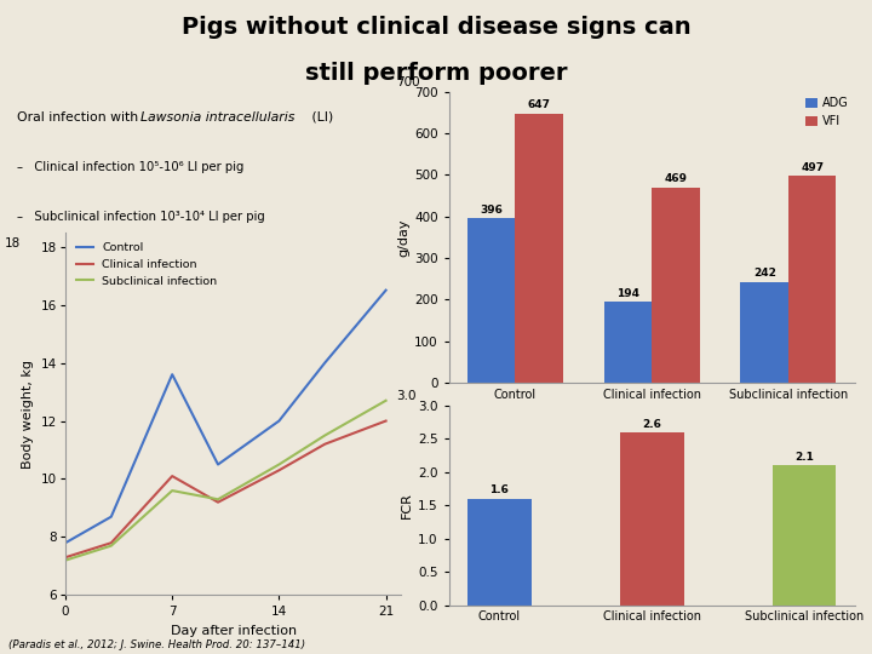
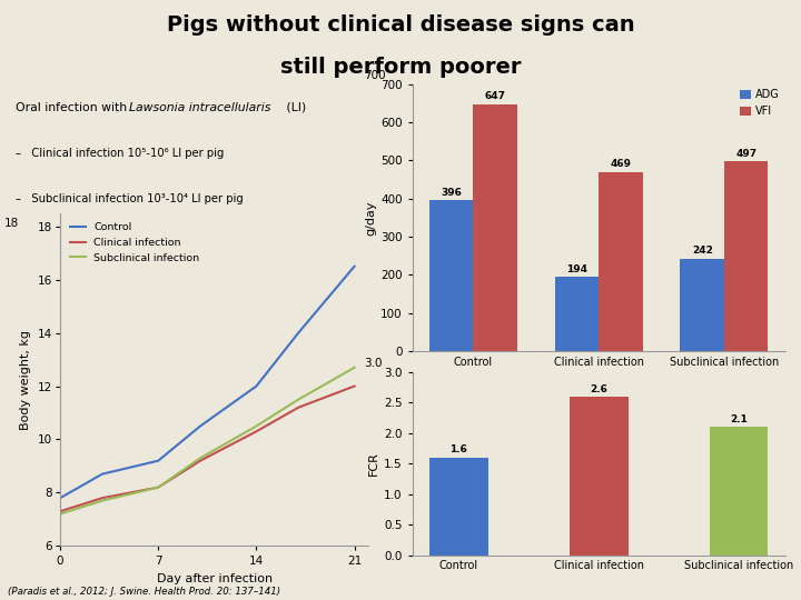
Control/7: 13.6 -> 9.2
Clinical infection/7: 10.1 -> 8.2
Subclinical infection/7: 9.6 -> 8.2
